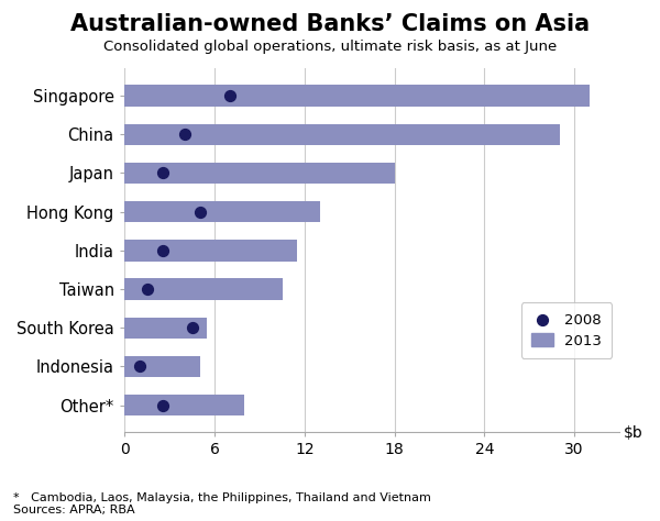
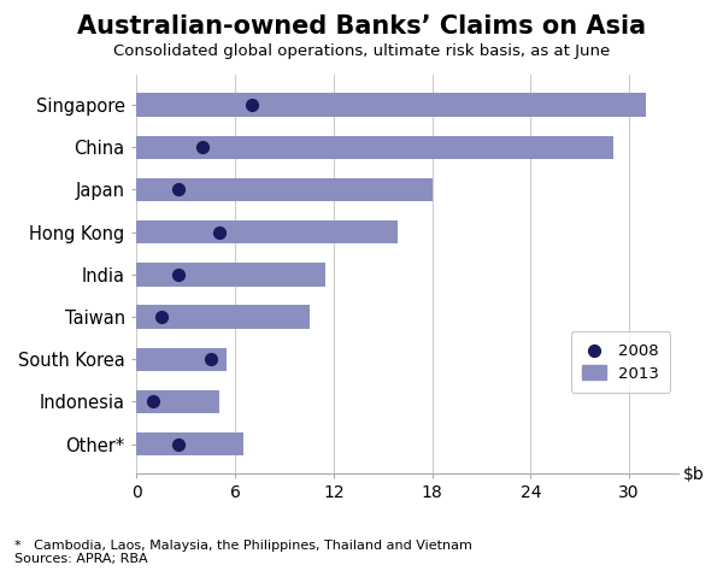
2013/Hong Kong: 13.0 -> 15.9
2013/Other*: 8.0 -> 6.5
